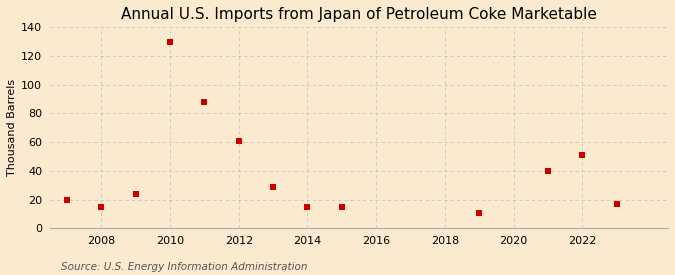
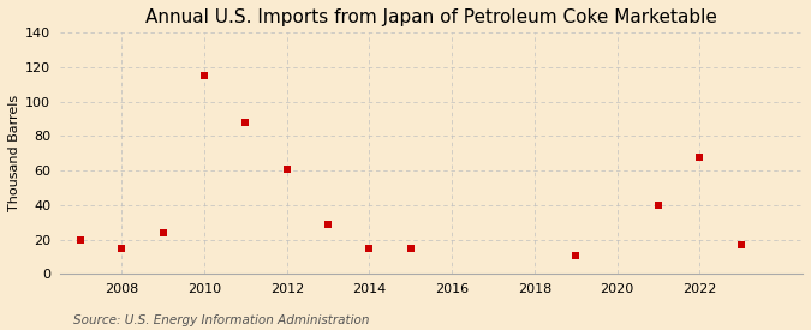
2010: 130 -> 115
2022: 51 -> 68
